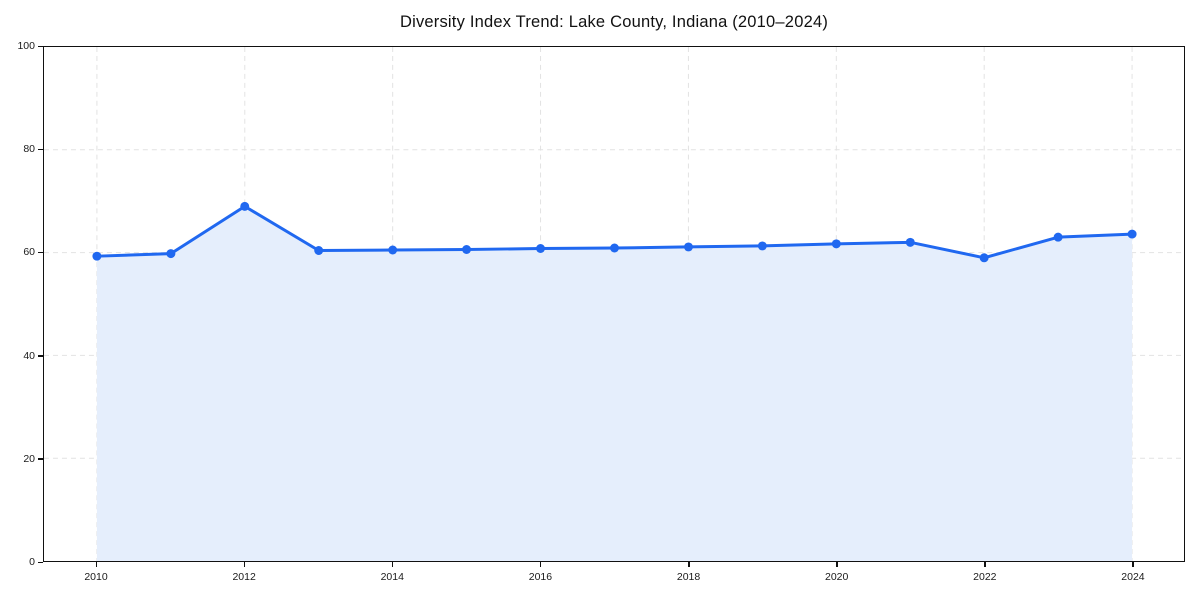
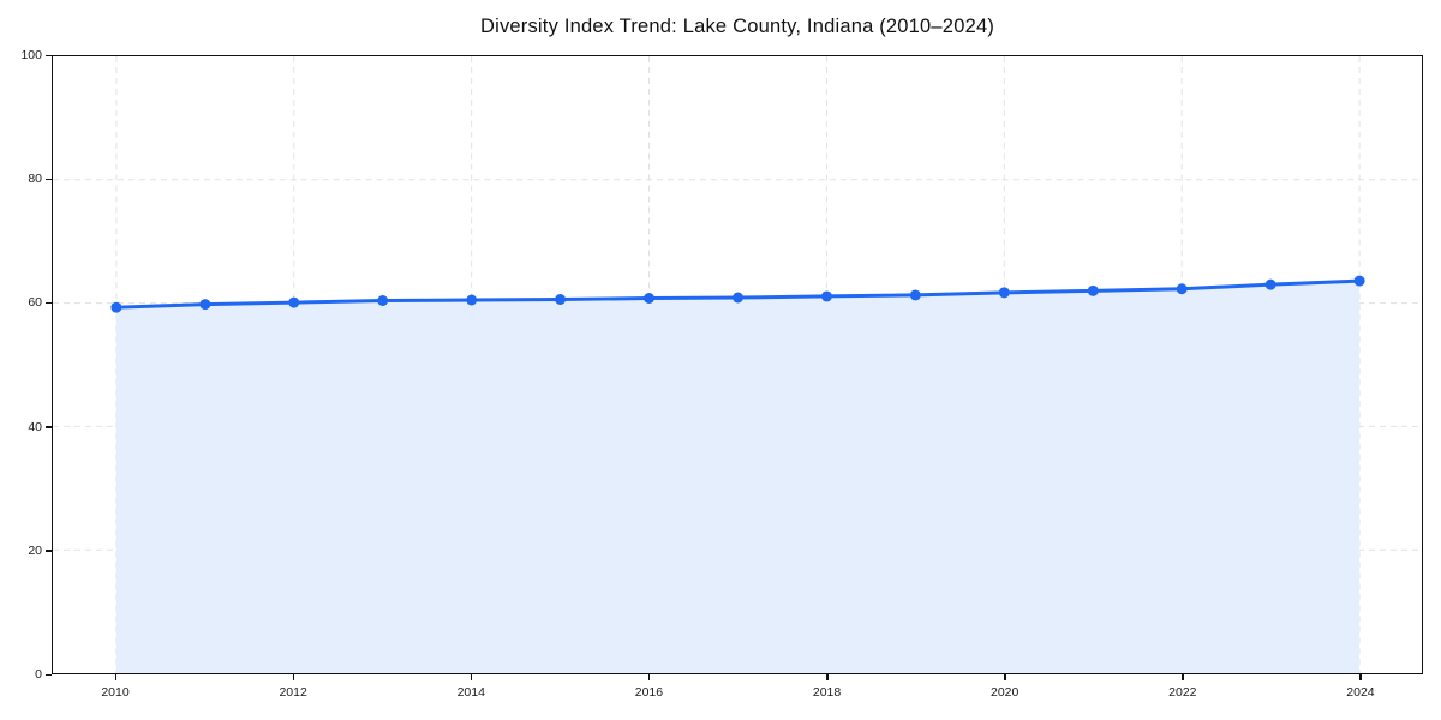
2012: 69 -> 60
2022: 59 -> 62
